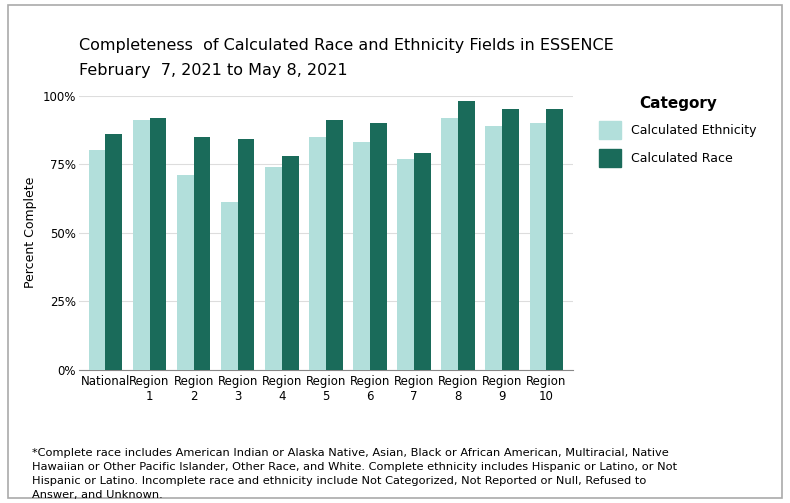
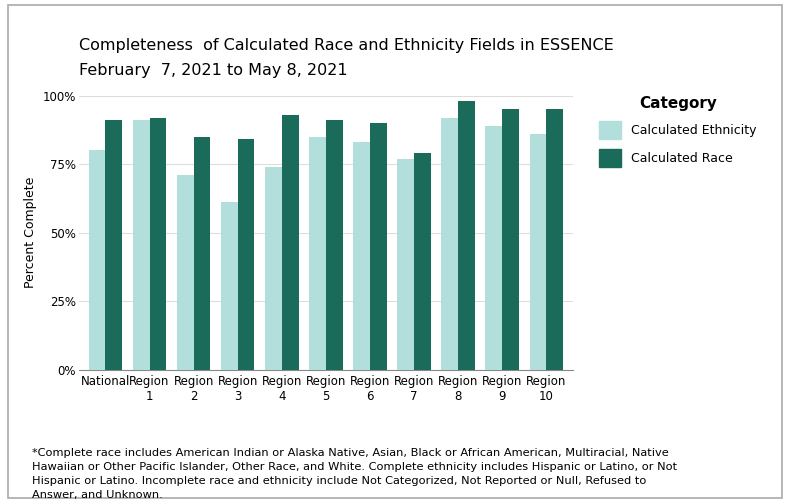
Calculated Race/National: 86% -> 91%
Calculated Race/Region 4: 78% -> 93%
Calculated Ethnicity/Region 10: 90% -> 86%
